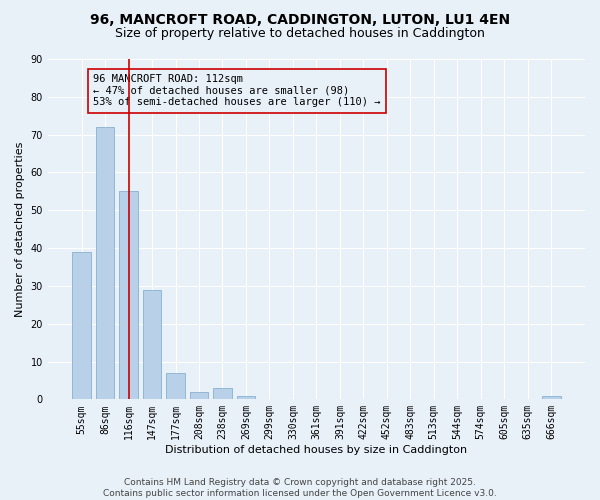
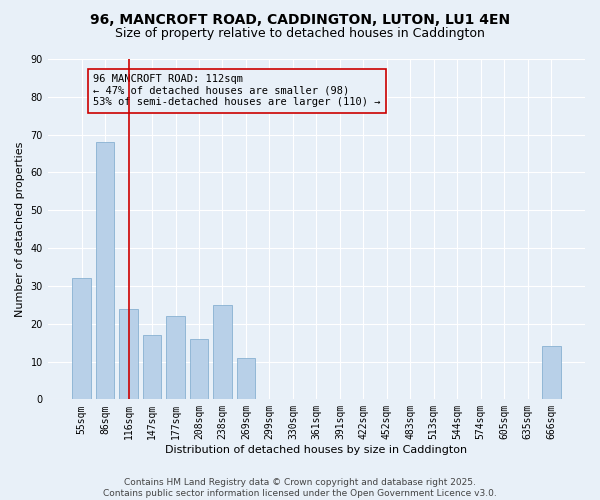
55sqm: 39 -> 32
86sqm: 72 -> 68
116sqm: 55 -> 24
147sqm: 29 -> 17
177sqm: 7 -> 22
208sqm: 2 -> 16
238sqm: 3 -> 25
269sqm: 1 -> 11
666sqm: 1 -> 14
